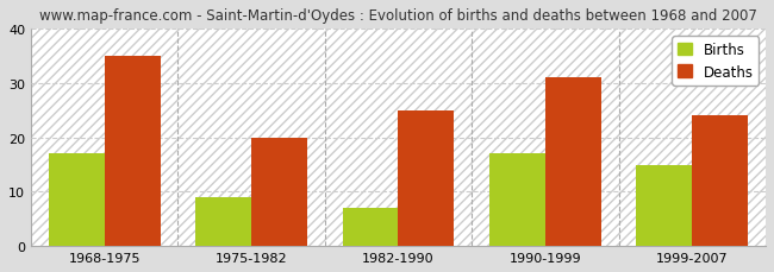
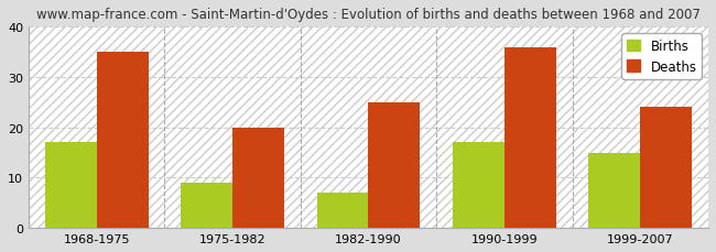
Deaths/1990-1999: 31 -> 36
